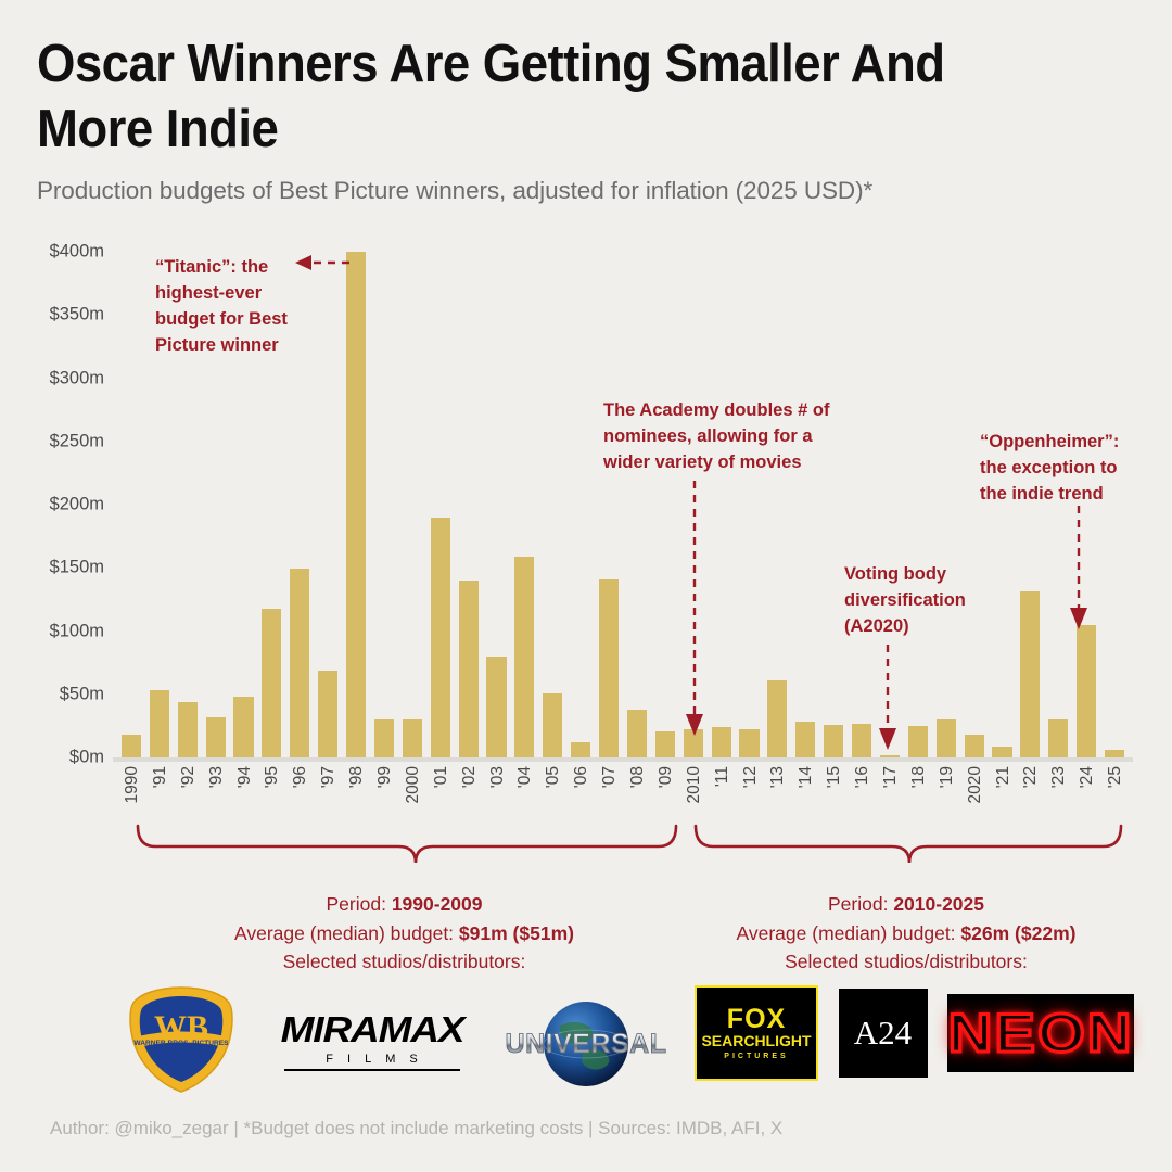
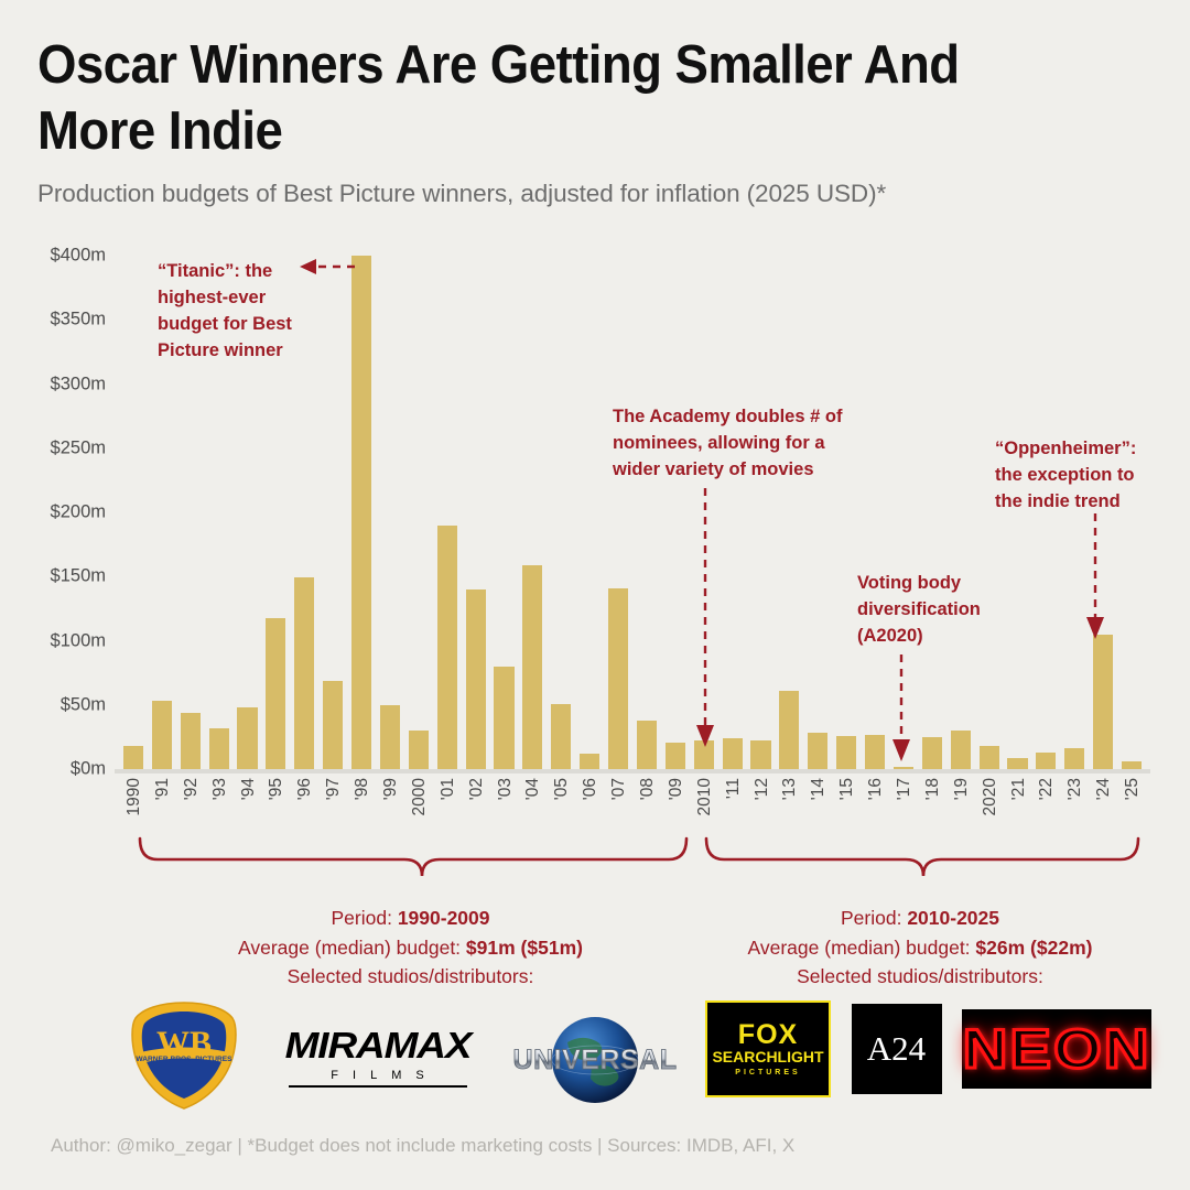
'99: $30m -> $50m
'22: $131m -> $13m
'23: $30m -> $16m
